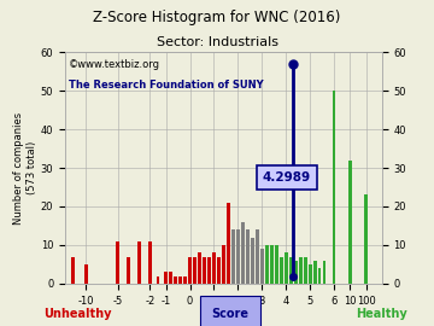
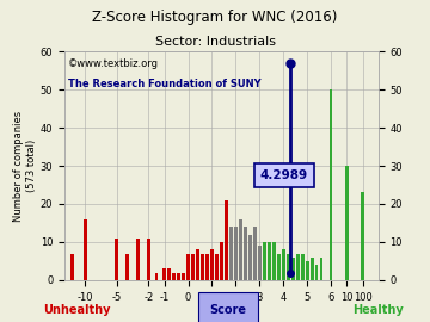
-10: 5 -> 16
10: 32 -> 30
